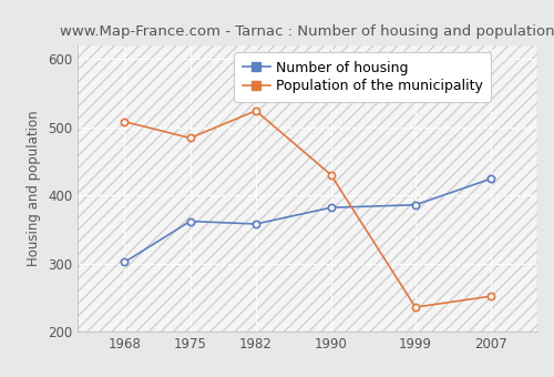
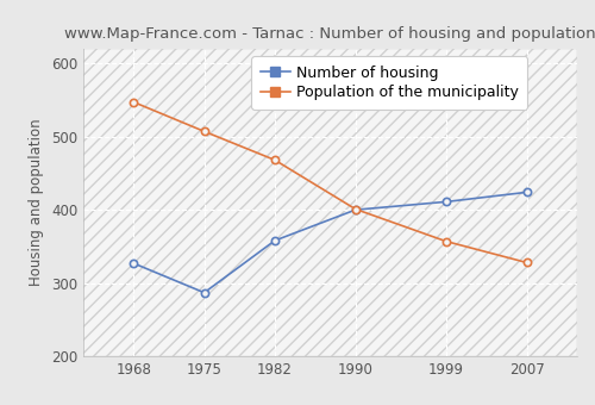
Number of housing/1968: 302 -> 327
Population of the municipality/1968: 508 -> 547
Number of housing/1975: 362 -> 287
Population of the municipality/1975: 484 -> 507
Population of the municipality/1982: 524 -> 468
Number of housing/1990: 382 -> 400
Population of the municipality/1990: 430 -> 401
Number of housing/1999: 386 -> 411
Population of the municipality/1999: 236 -> 357
Population of the municipality/2007: 252 -> 328
